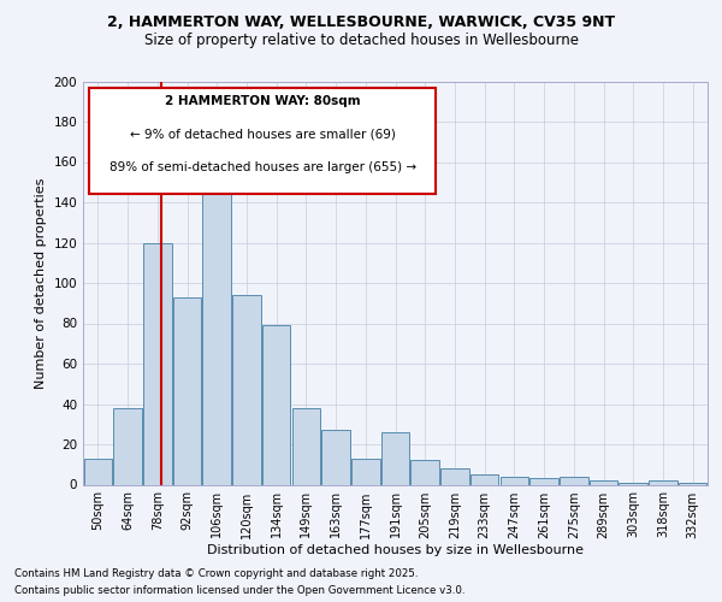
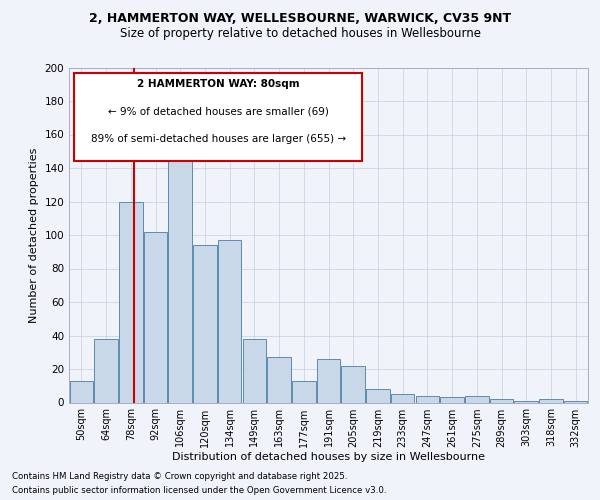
92sqm: 93 -> 102
134sqm: 79 -> 97
205sqm: 12 -> 22
